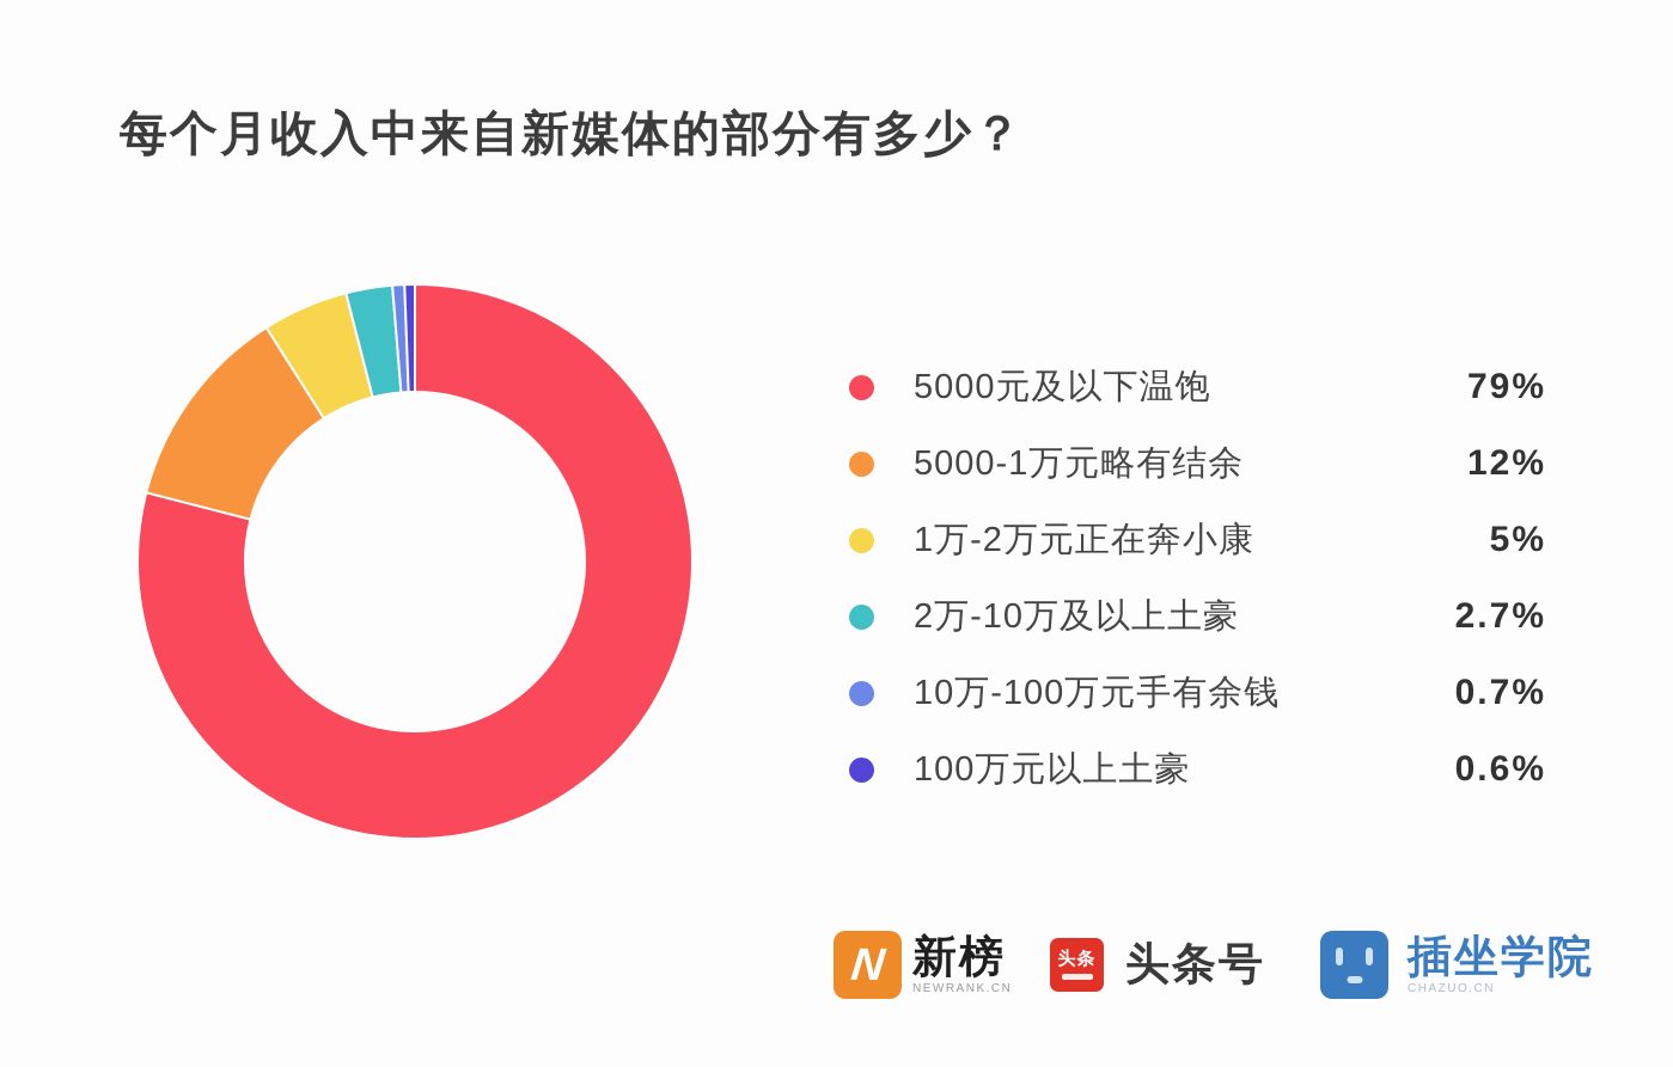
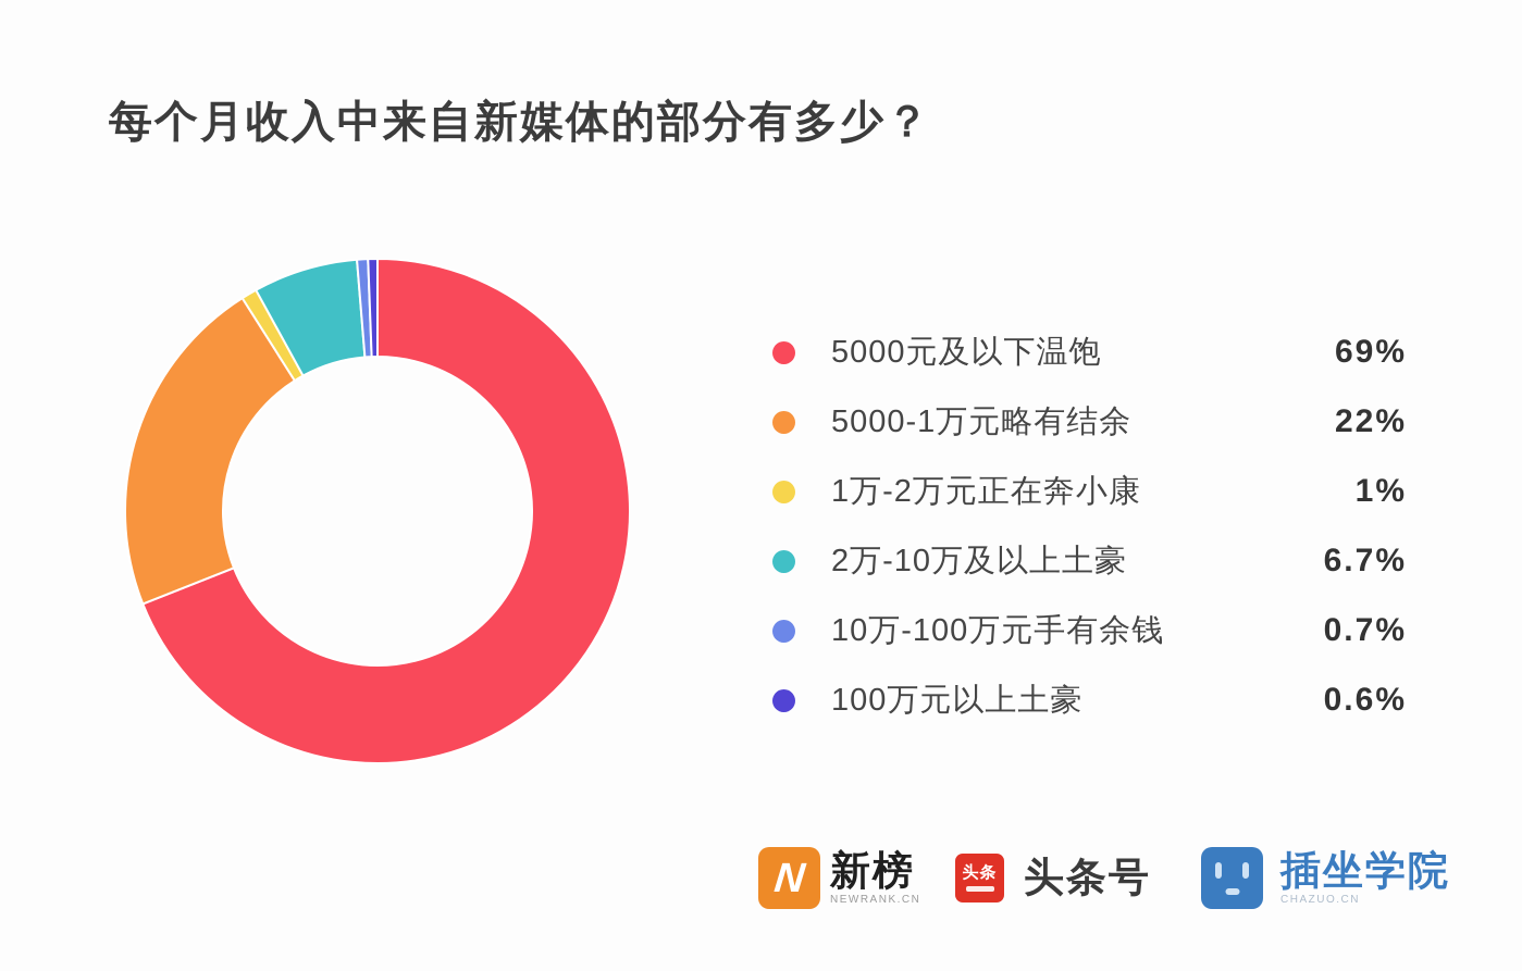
5000元及以下温饱: 79% -> 69%
5000-1万元略有结余: 12% -> 22%
1万-2万元正在奔小康: 5% -> 1%
2万-10万及以上土豪: 2.7% -> 6.7%
